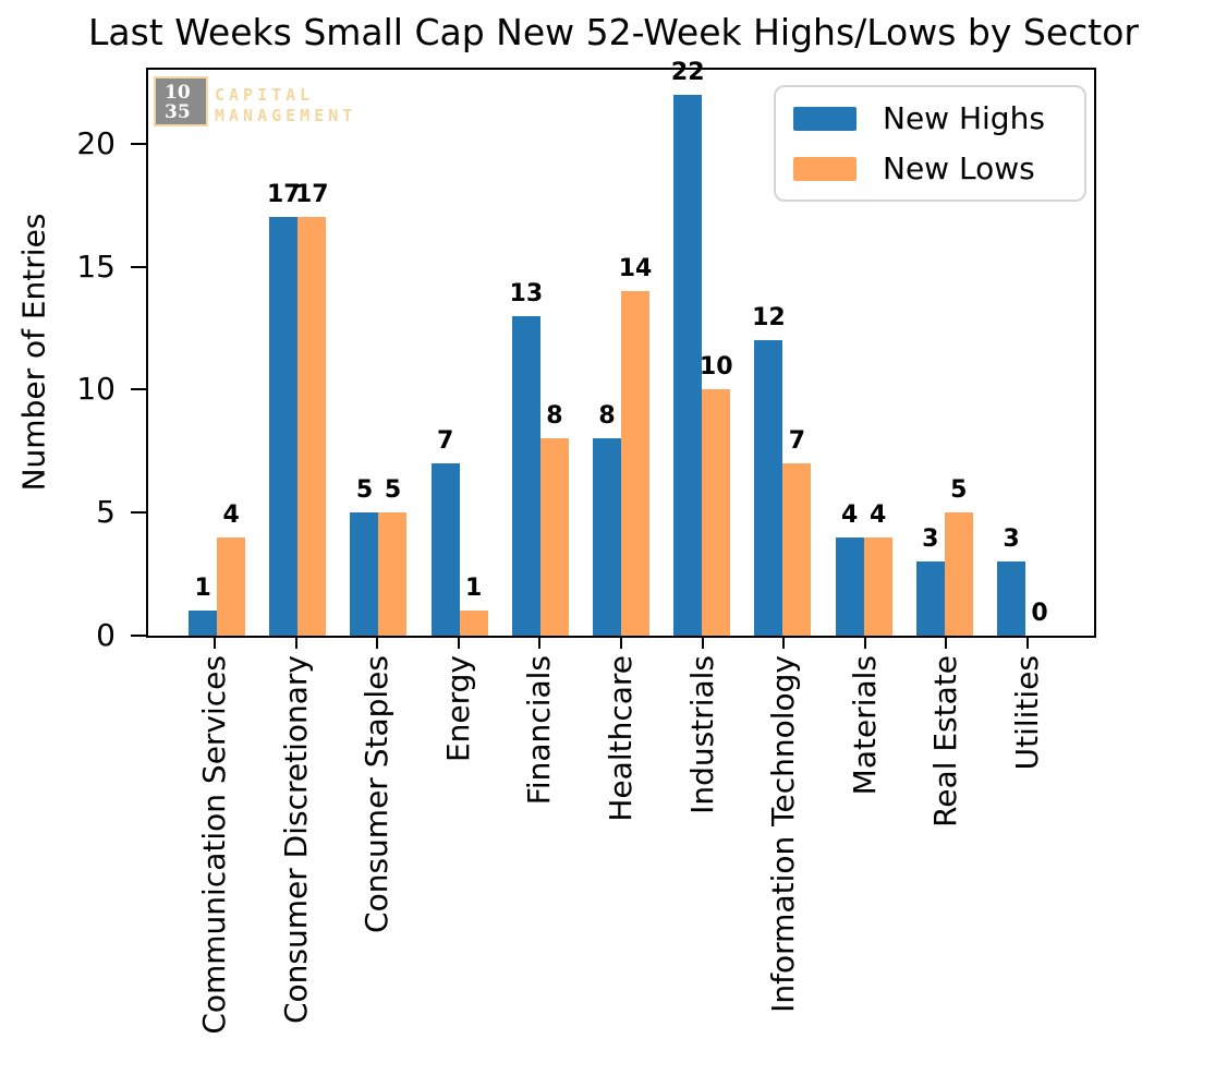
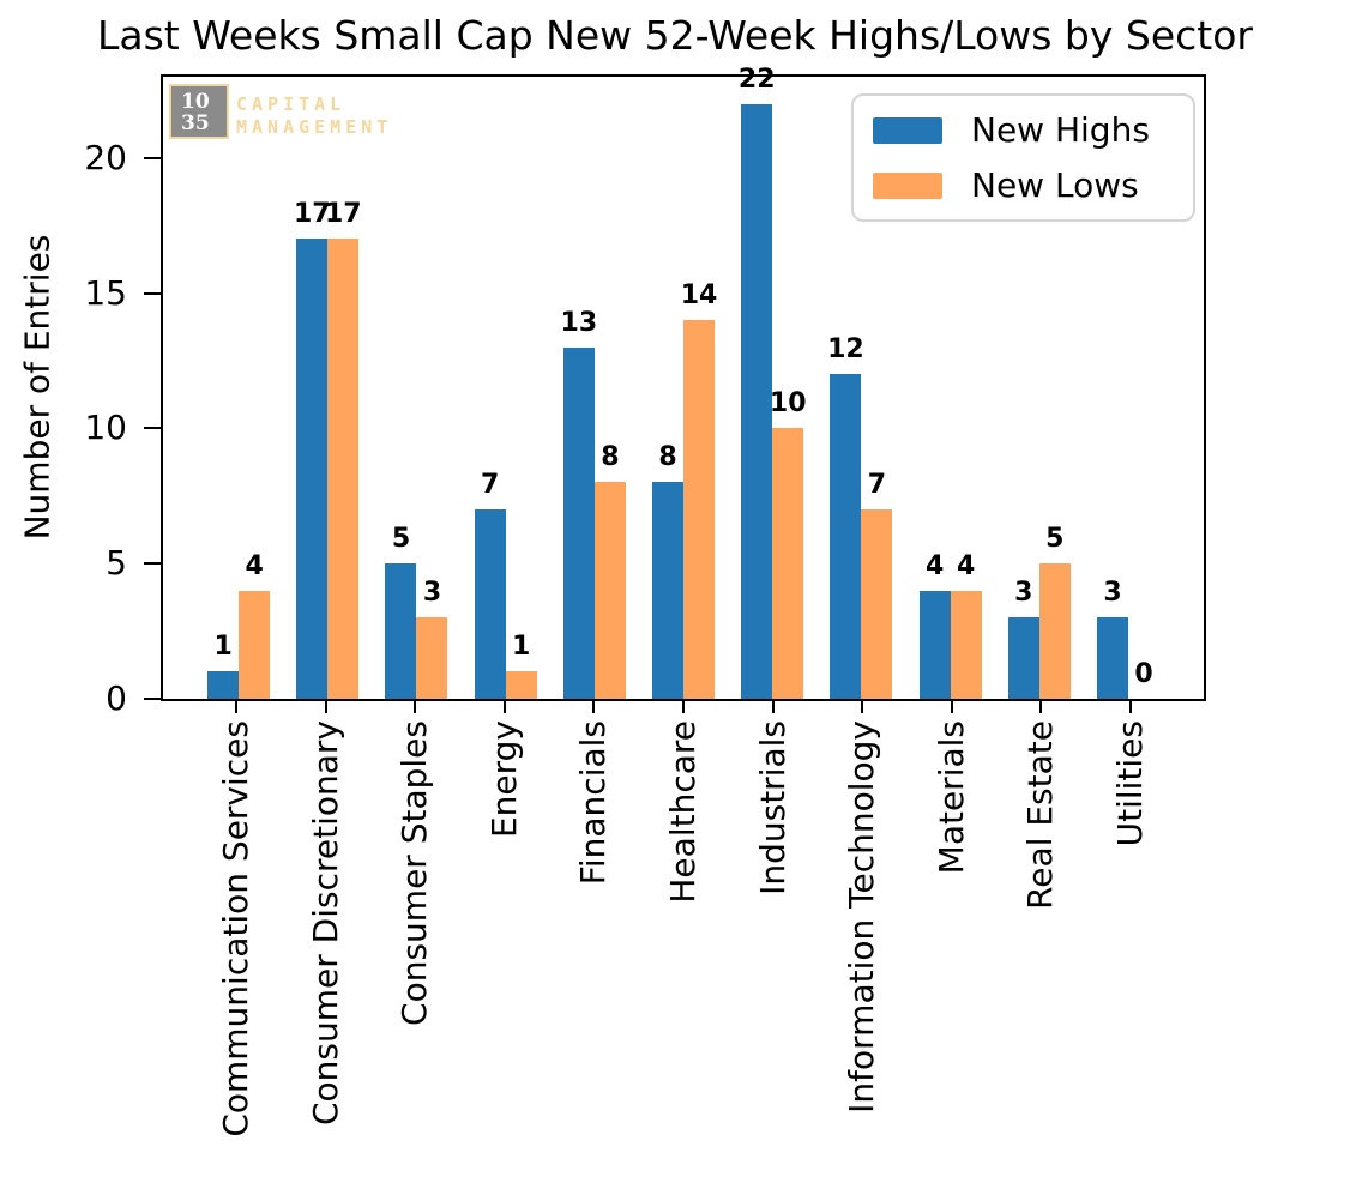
New Lows/Consumer Staples: 5 -> 3
